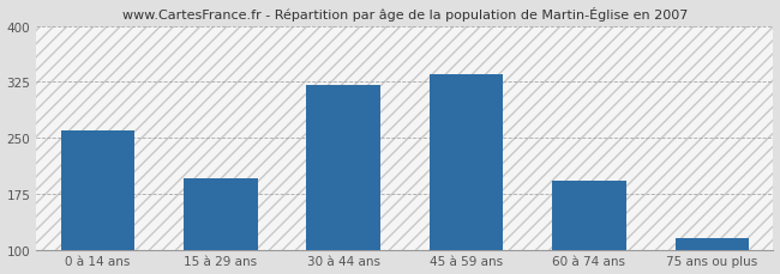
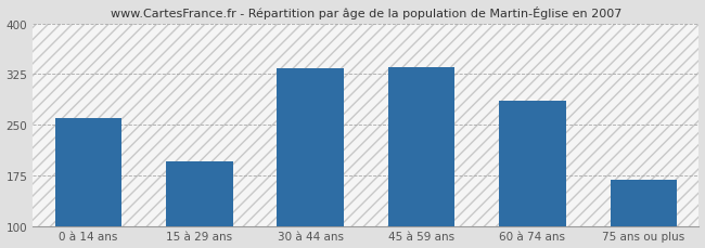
30 à 44 ans: 320 -> 334
60 à 74 ans: 193 -> 286
75 ans ou plus: 115 -> 168
